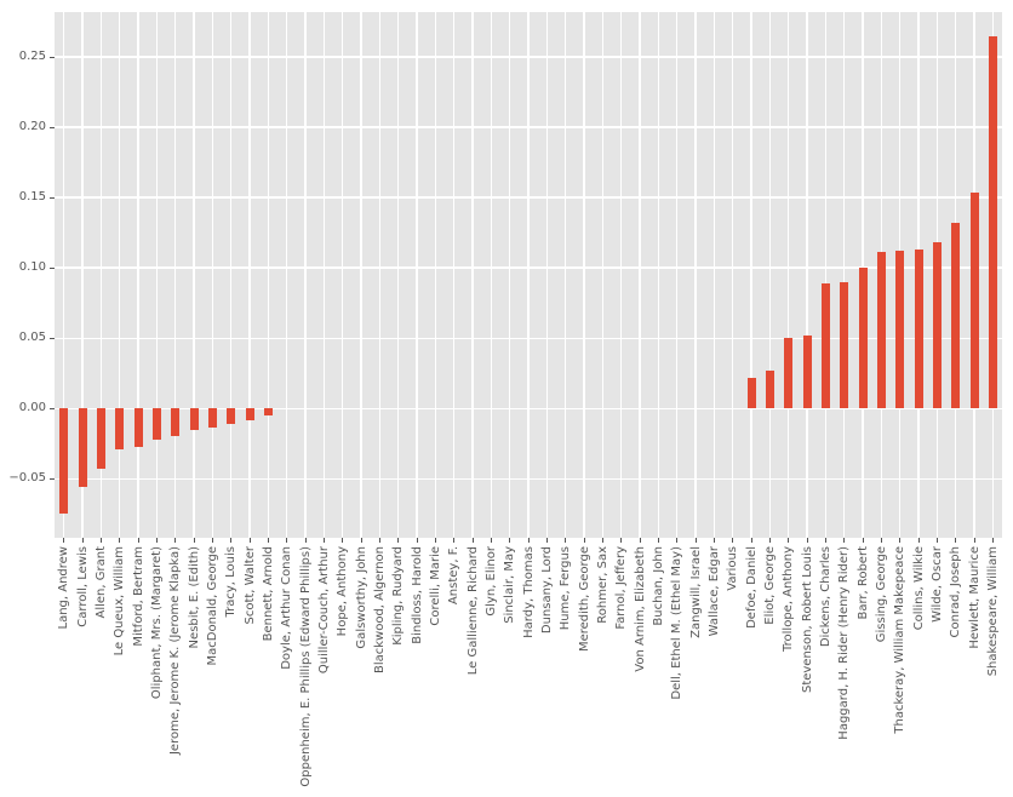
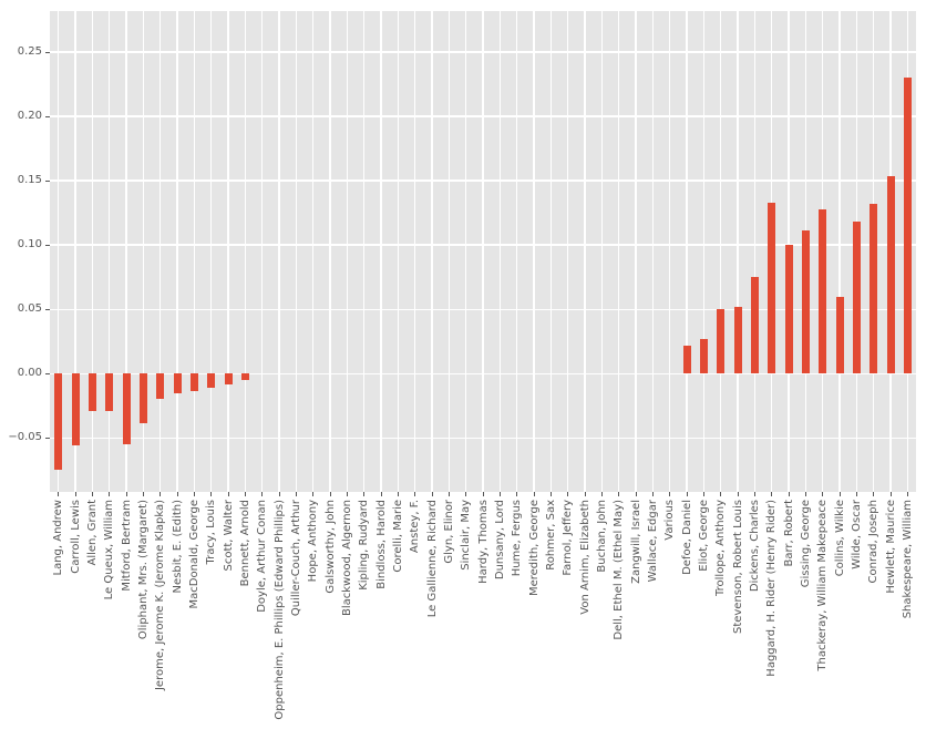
Allen, Grant: -0.043 -> -0.029
Mitford, Bertram: -0.027 -> -0.055
Oliphant, Mrs. (Margaret): -0.022 -> -0.039
Dickens, Charles: 0.089 -> 0.075
Haggard, H. Rider (Henry Rider): 0.090 -> 0.133
Thackeray, William Makepeace: 0.112 -> 0.128
Collins, Wilkie: 0.113 -> 0.060
Shakespeare, William: 0.265 -> 0.230
